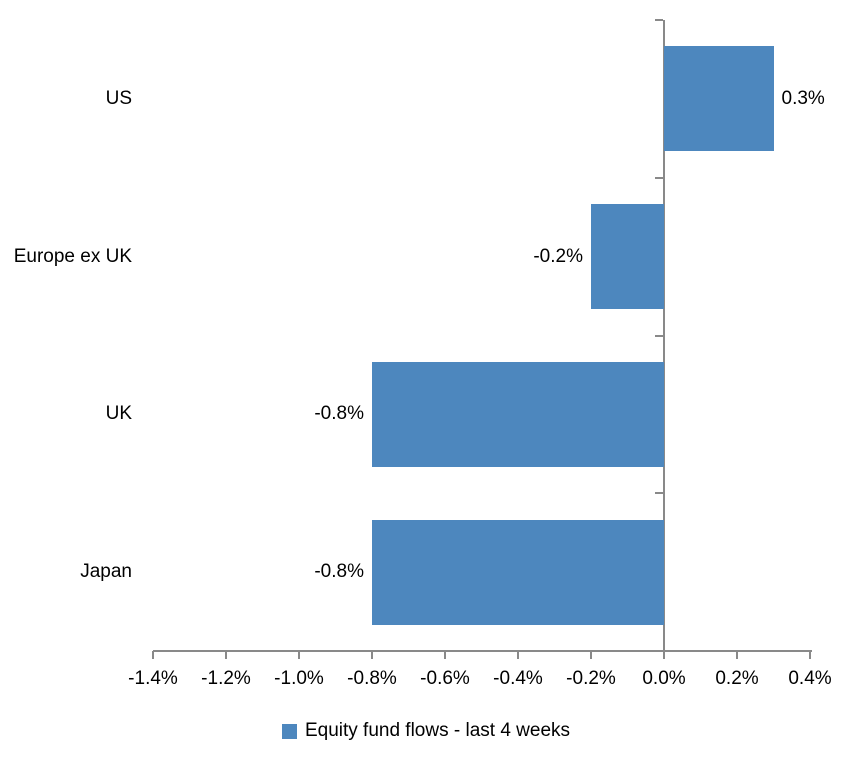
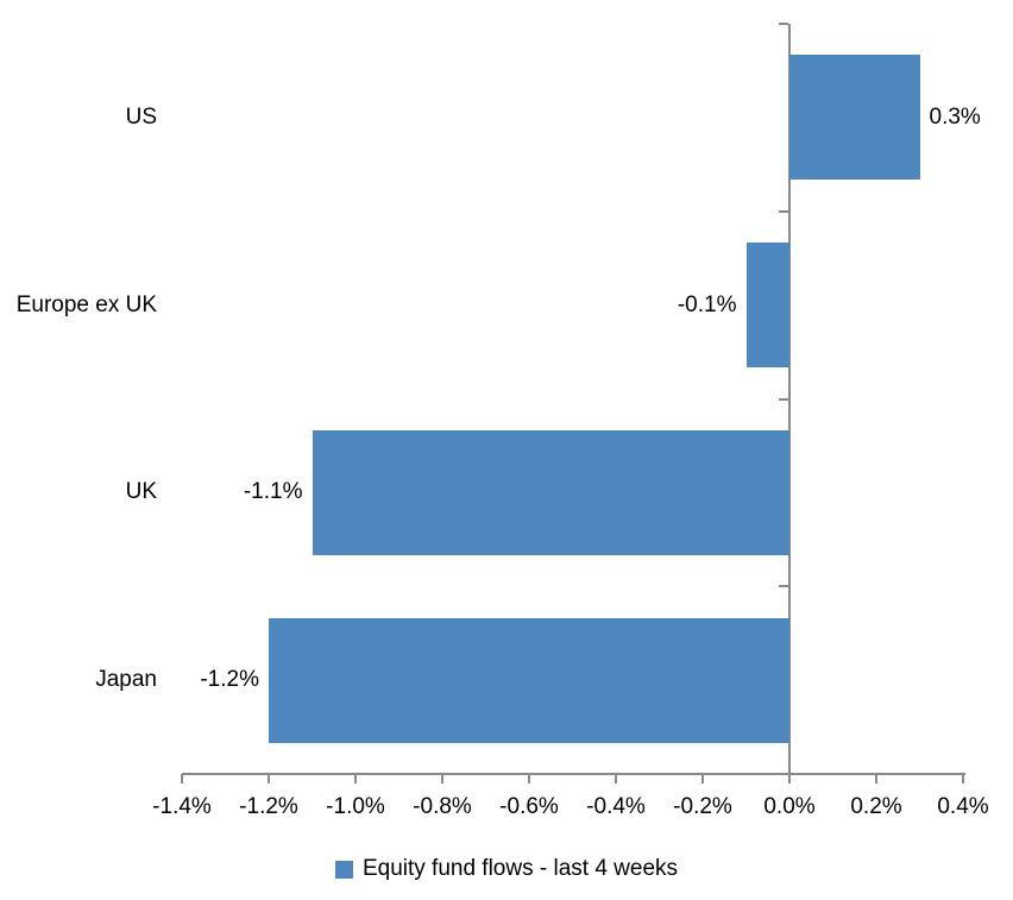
Europe ex UK: -0.2% -> -0.1%
UK: -0.8% -> -1.1%
Japan: -0.8% -> -1.2%
